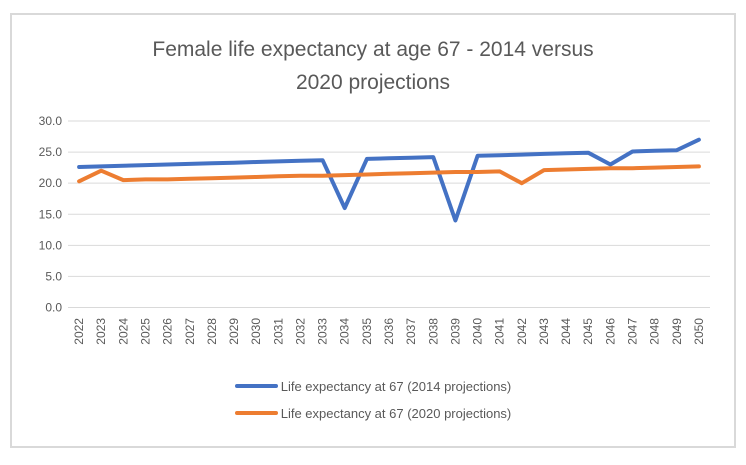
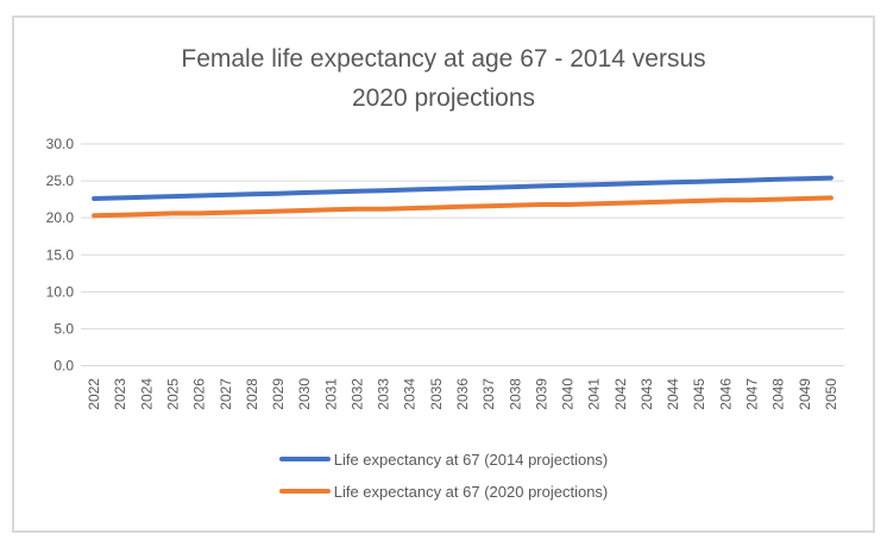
Life expectancy at 67 (2020 projections)/2023: 22 -> 20
Life expectancy at 67 (2014 projections)/2034: 16 -> 24
Life expectancy at 67 (2014 projections)/2039: 14 -> 24
Life expectancy at 67 (2020 projections)/2042: 20 -> 22
Life expectancy at 67 (2014 projections)/2046: 23 -> 25
Life expectancy at 67 (2014 projections)/2050: 27 -> 25
